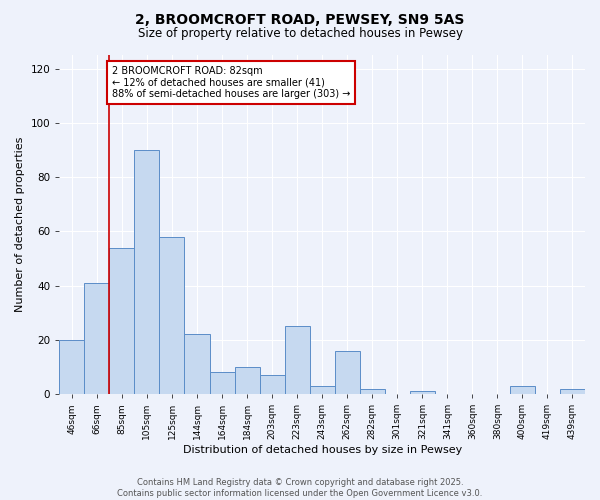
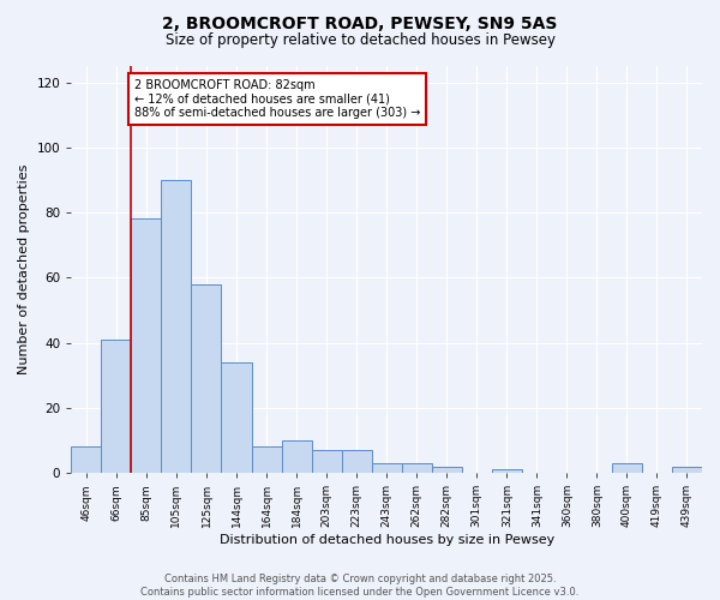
46sqm: 20 -> 8
85sqm: 54 -> 78
144sqm: 22 -> 34
223sqm: 25 -> 7
262sqm: 16 -> 3
